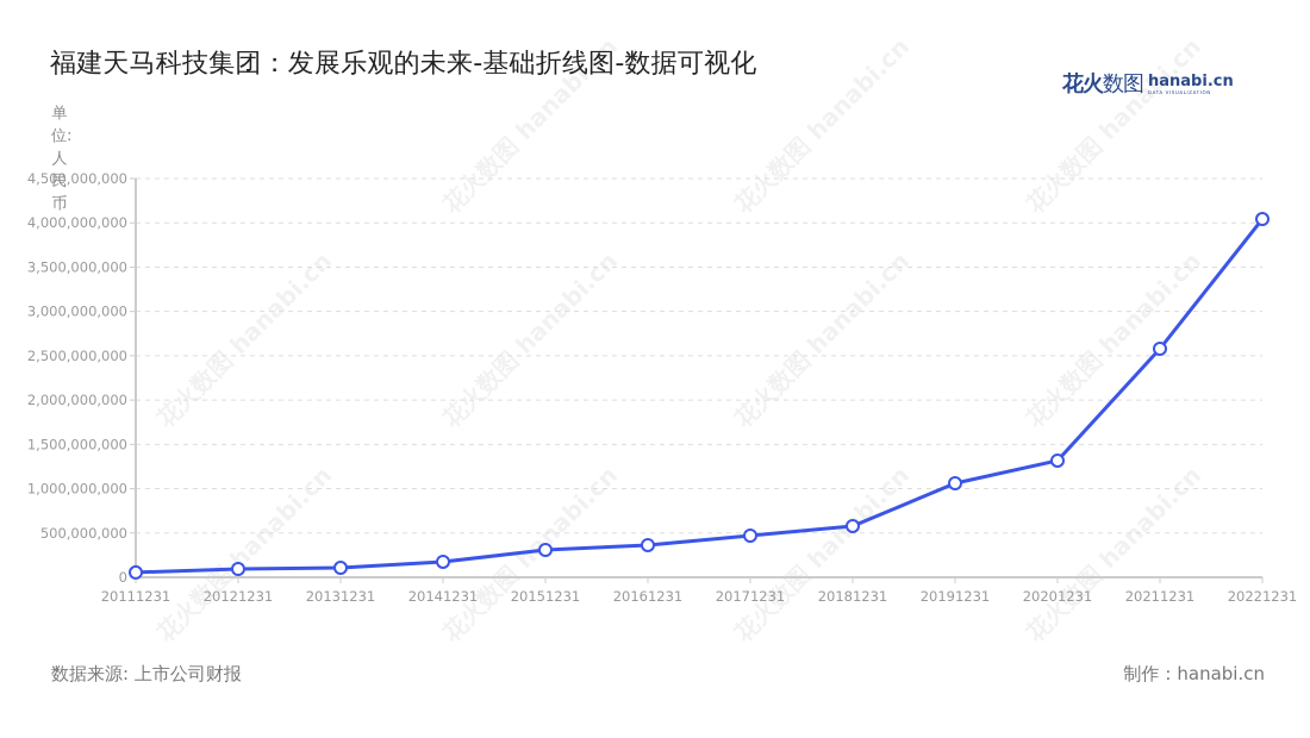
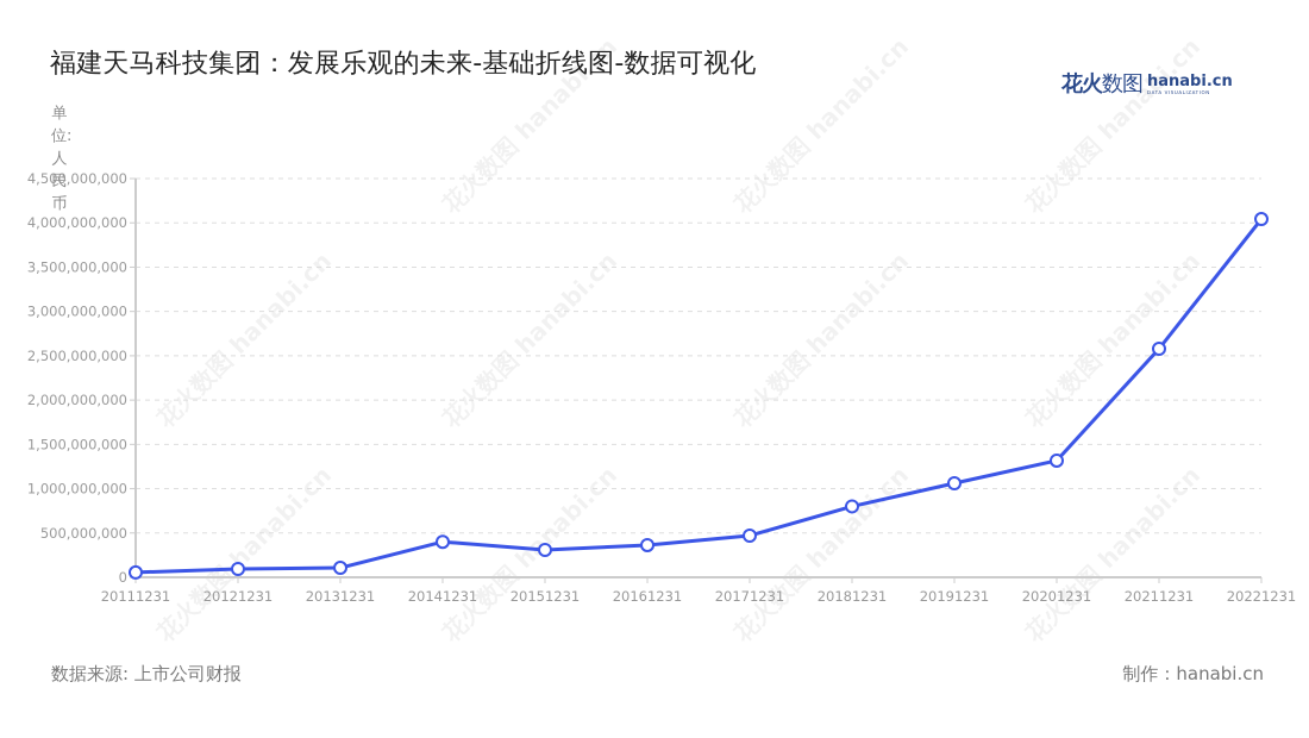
20141231: 200000000 -> 400000000
20181231: 600000000 -> 800000000
